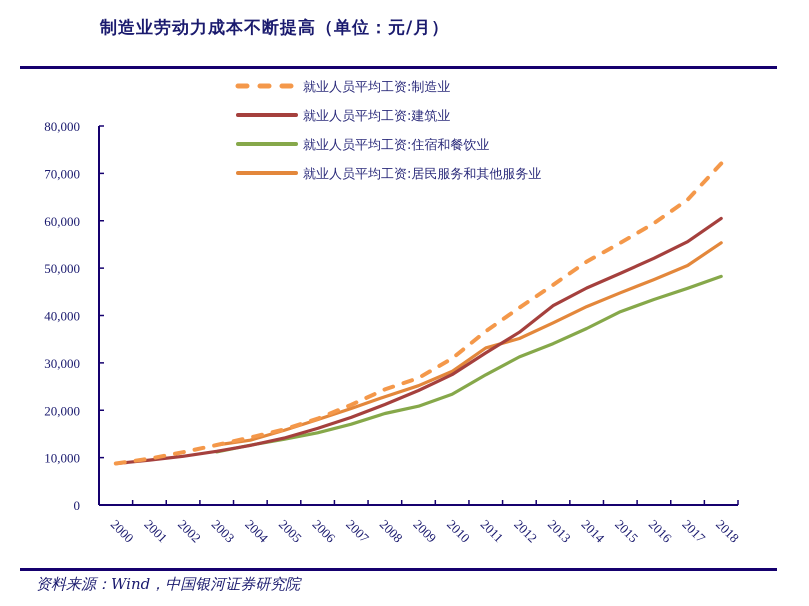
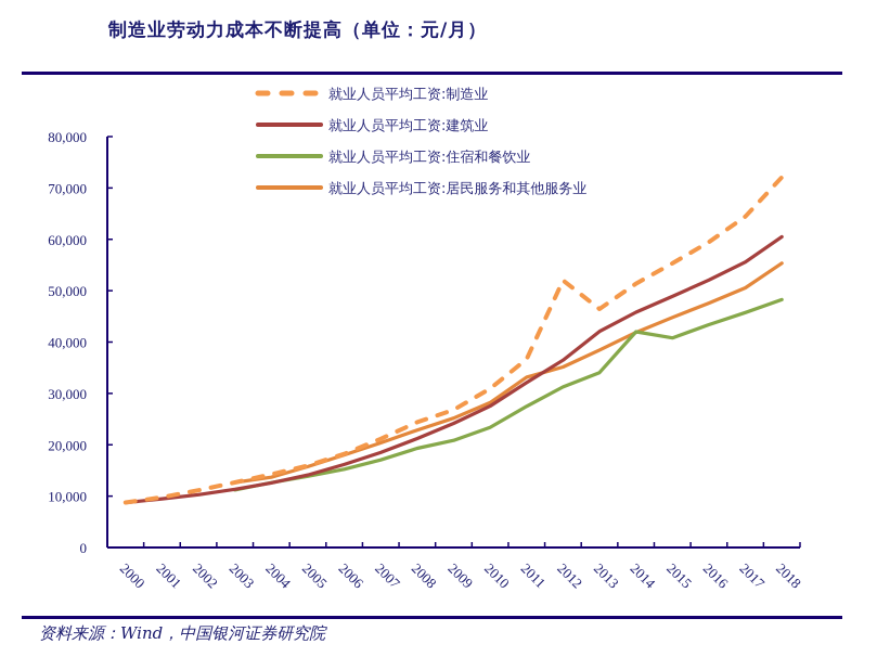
就业人员平均工资:制造业/2012: 42000 -> 52000
就业人员平均工资:住宿和餐饮业/2014: 37000 -> 42000
